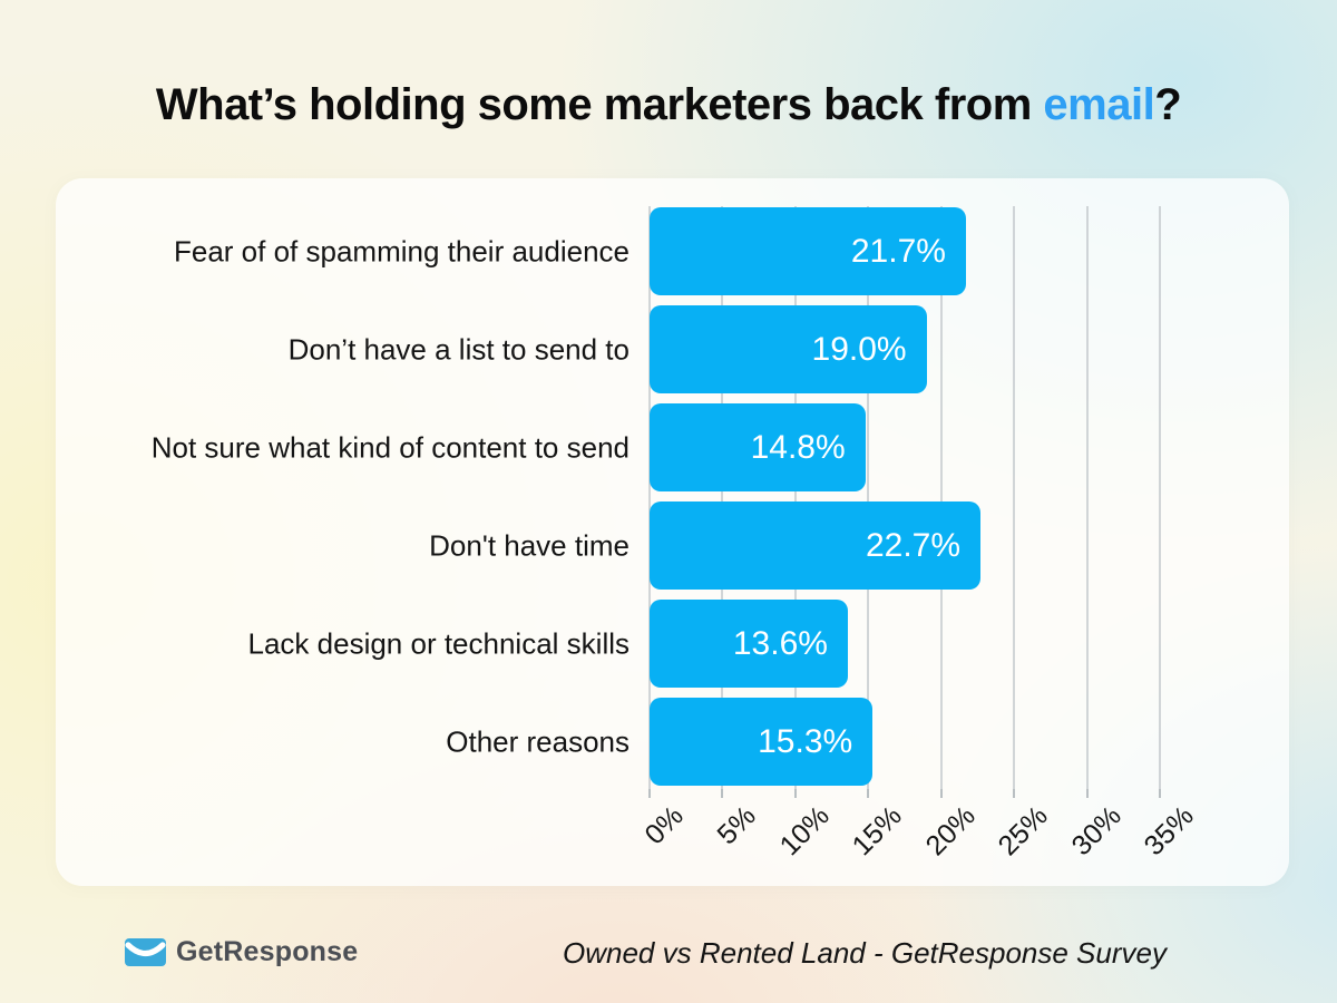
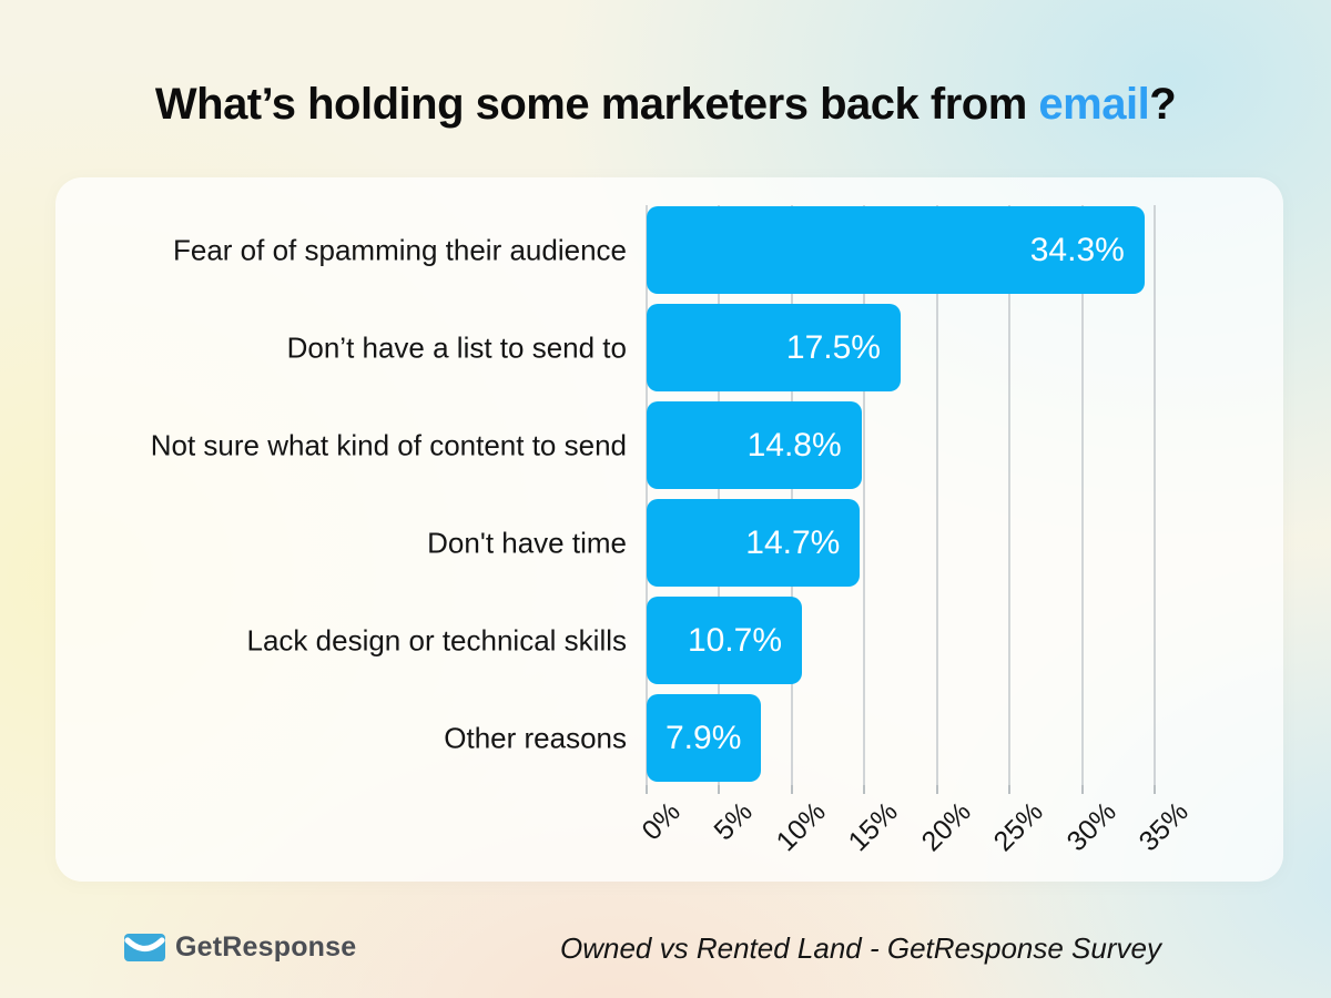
Fear of of spamming their audience: 21.7% -> 34.3%
Don’t have a list to send to: 19.0% -> 17.5%
Don't have time: 22.7% -> 14.7%
Lack design or technical skills: 13.6% -> 10.7%
Other reasons: 15.3% -> 7.9%
